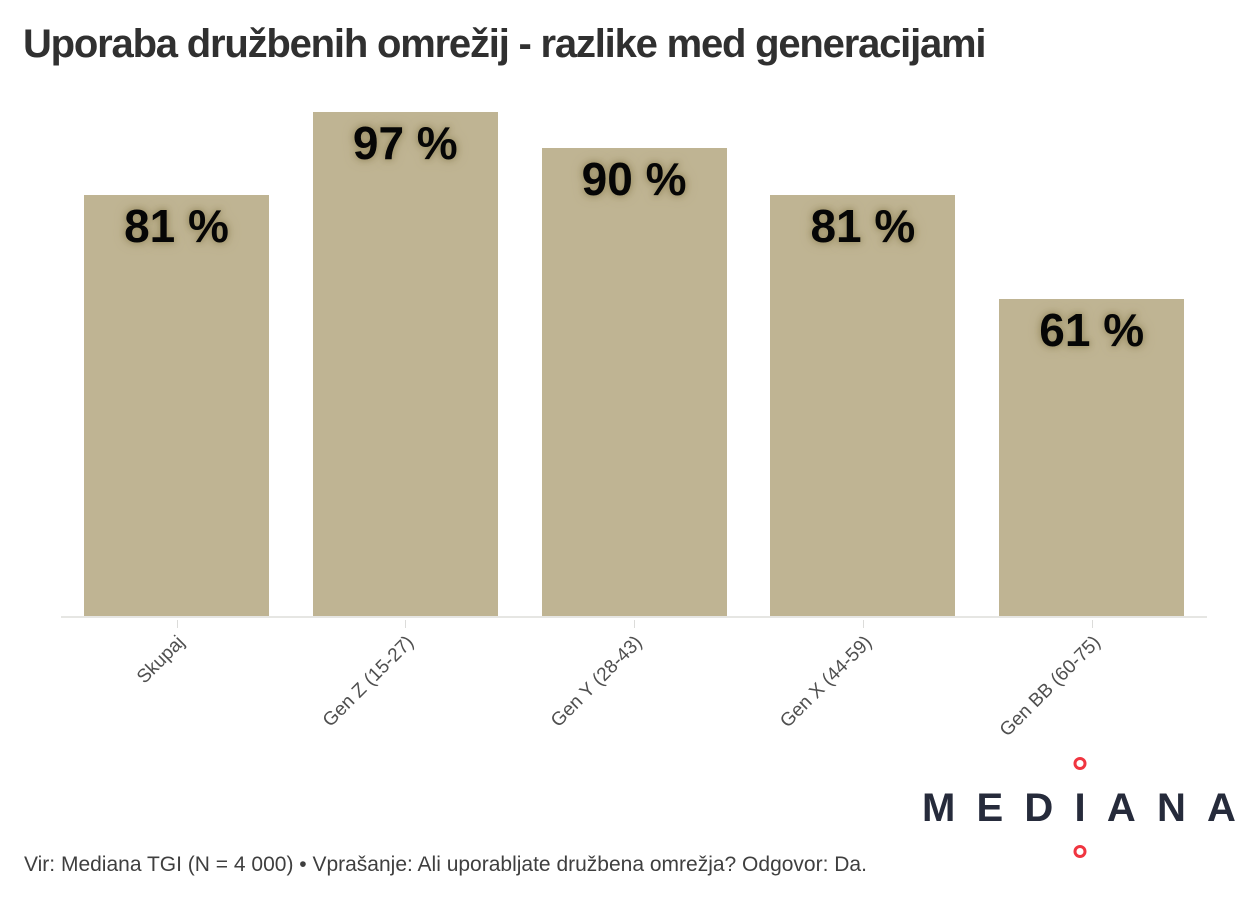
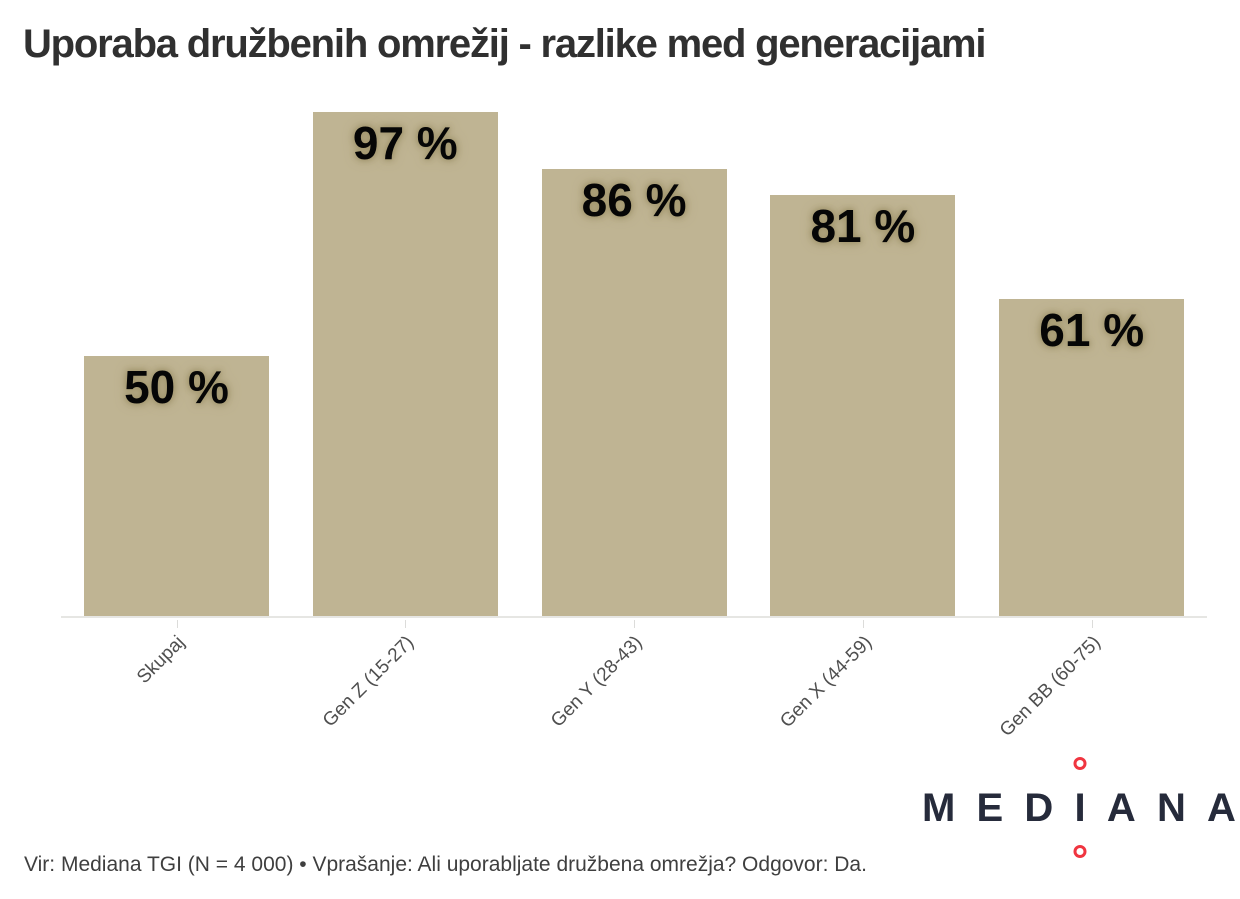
Skupaj: 81 -> 50
Gen Y (28-43): 90 -> 86
